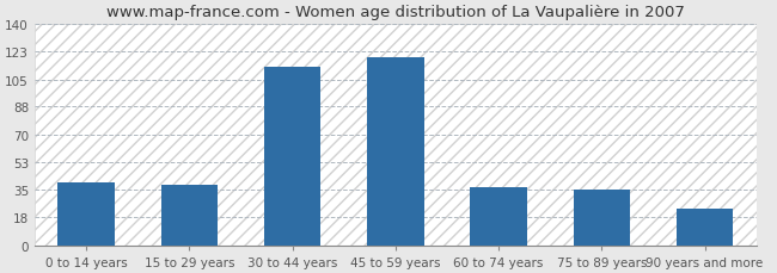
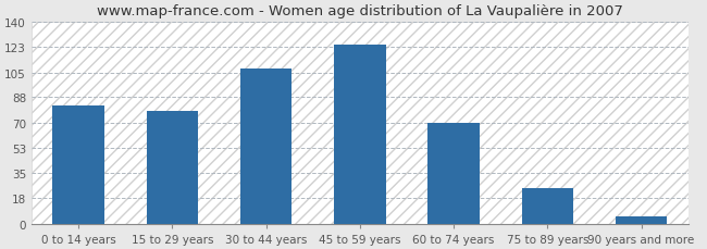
0 to 14 years: 40 -> 82
15 to 29 years: 38 -> 78
30 to 44 years: 113 -> 108
45 to 59 years: 119 -> 124
60 to 74 years: 37 -> 70
75 to 89 years: 35 -> 25
90 years and more: 23 -> 5
